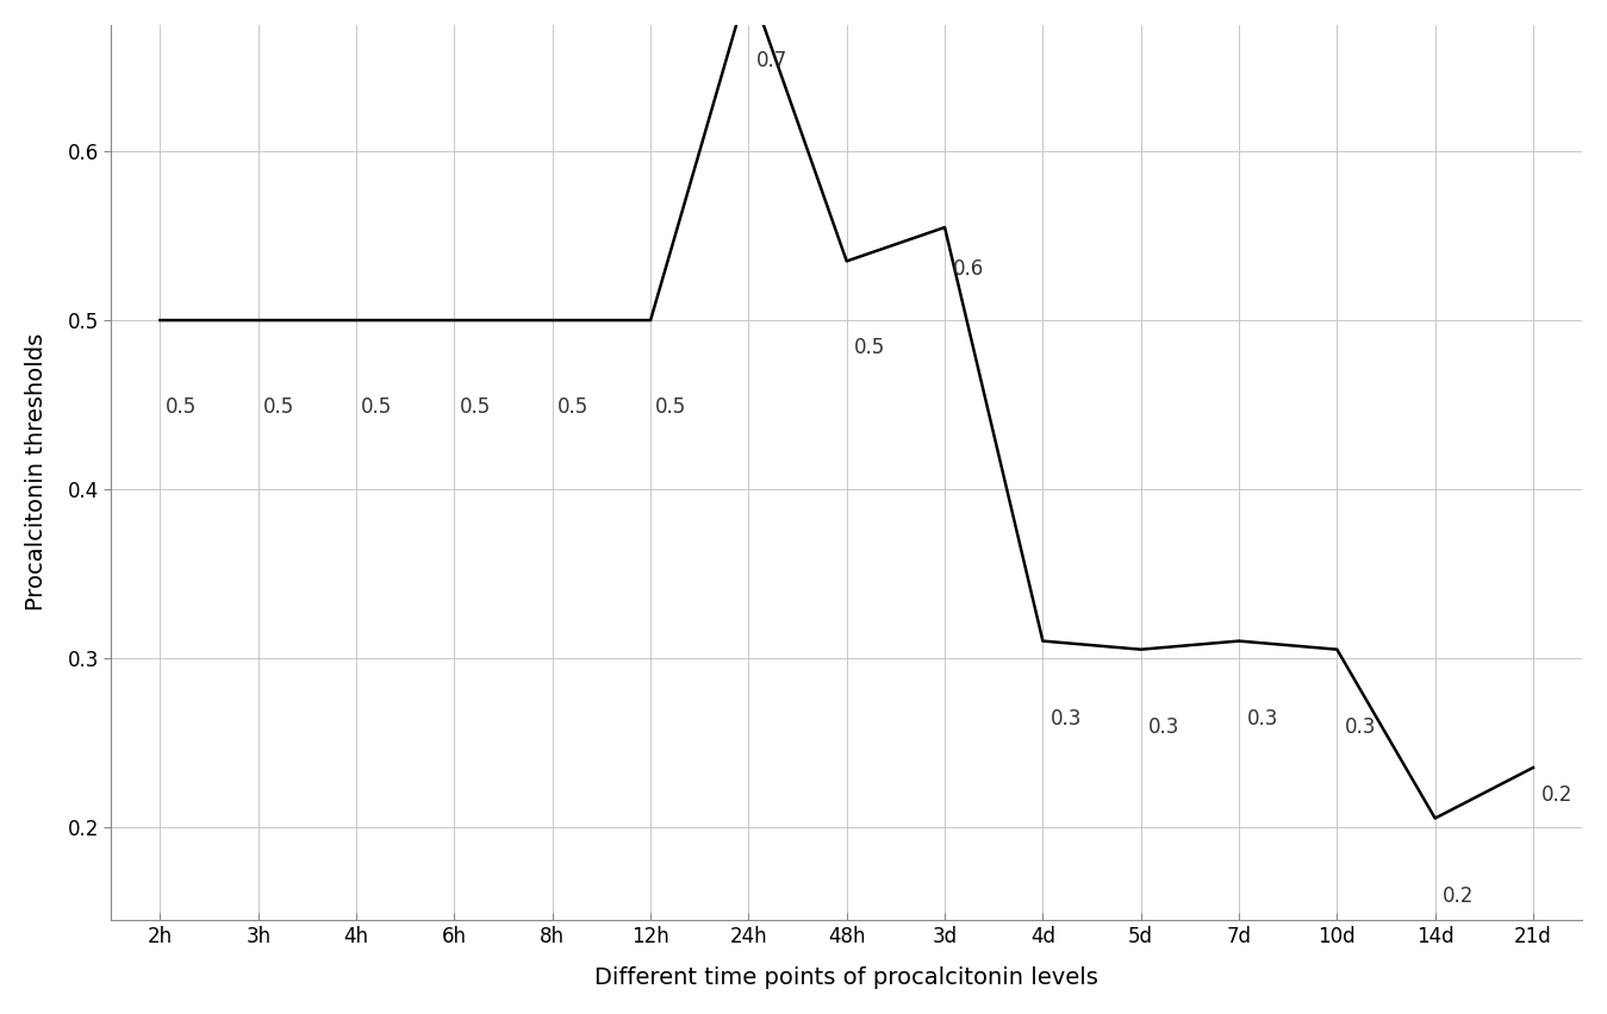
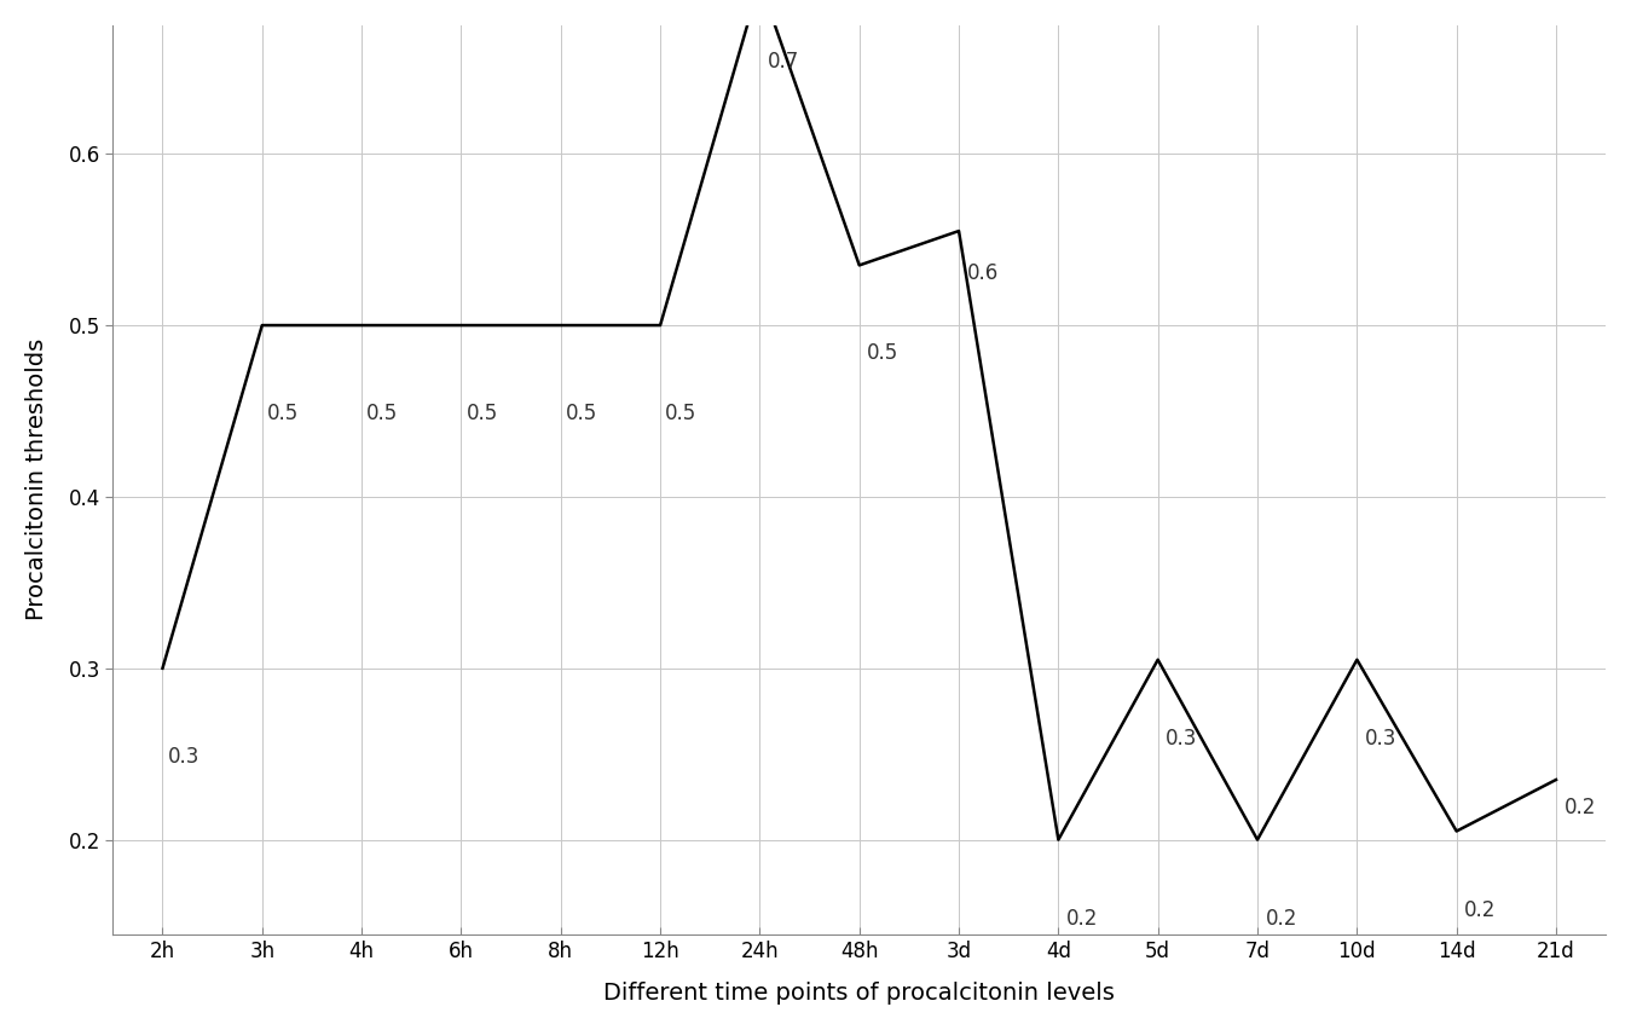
2h: 0.5 -> 0.3
4d: 0.3 -> 0.2
7d: 0.3 -> 0.2
